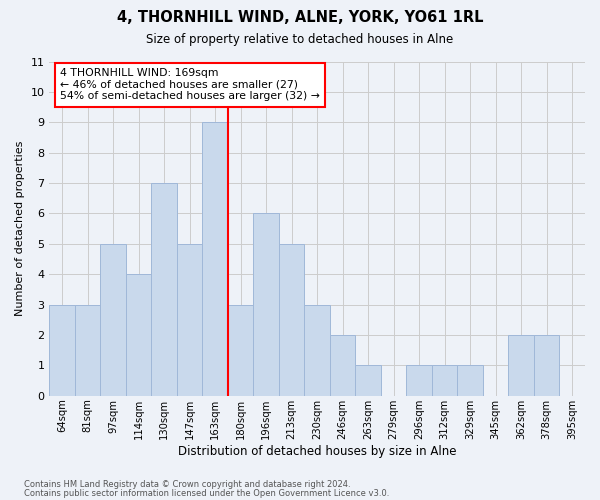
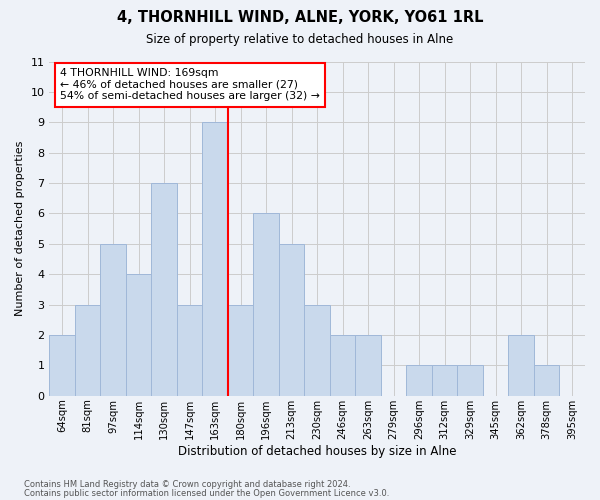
64sqm: 3 -> 2
147sqm: 5 -> 3
263sqm: 1 -> 2
378sqm: 2 -> 1
